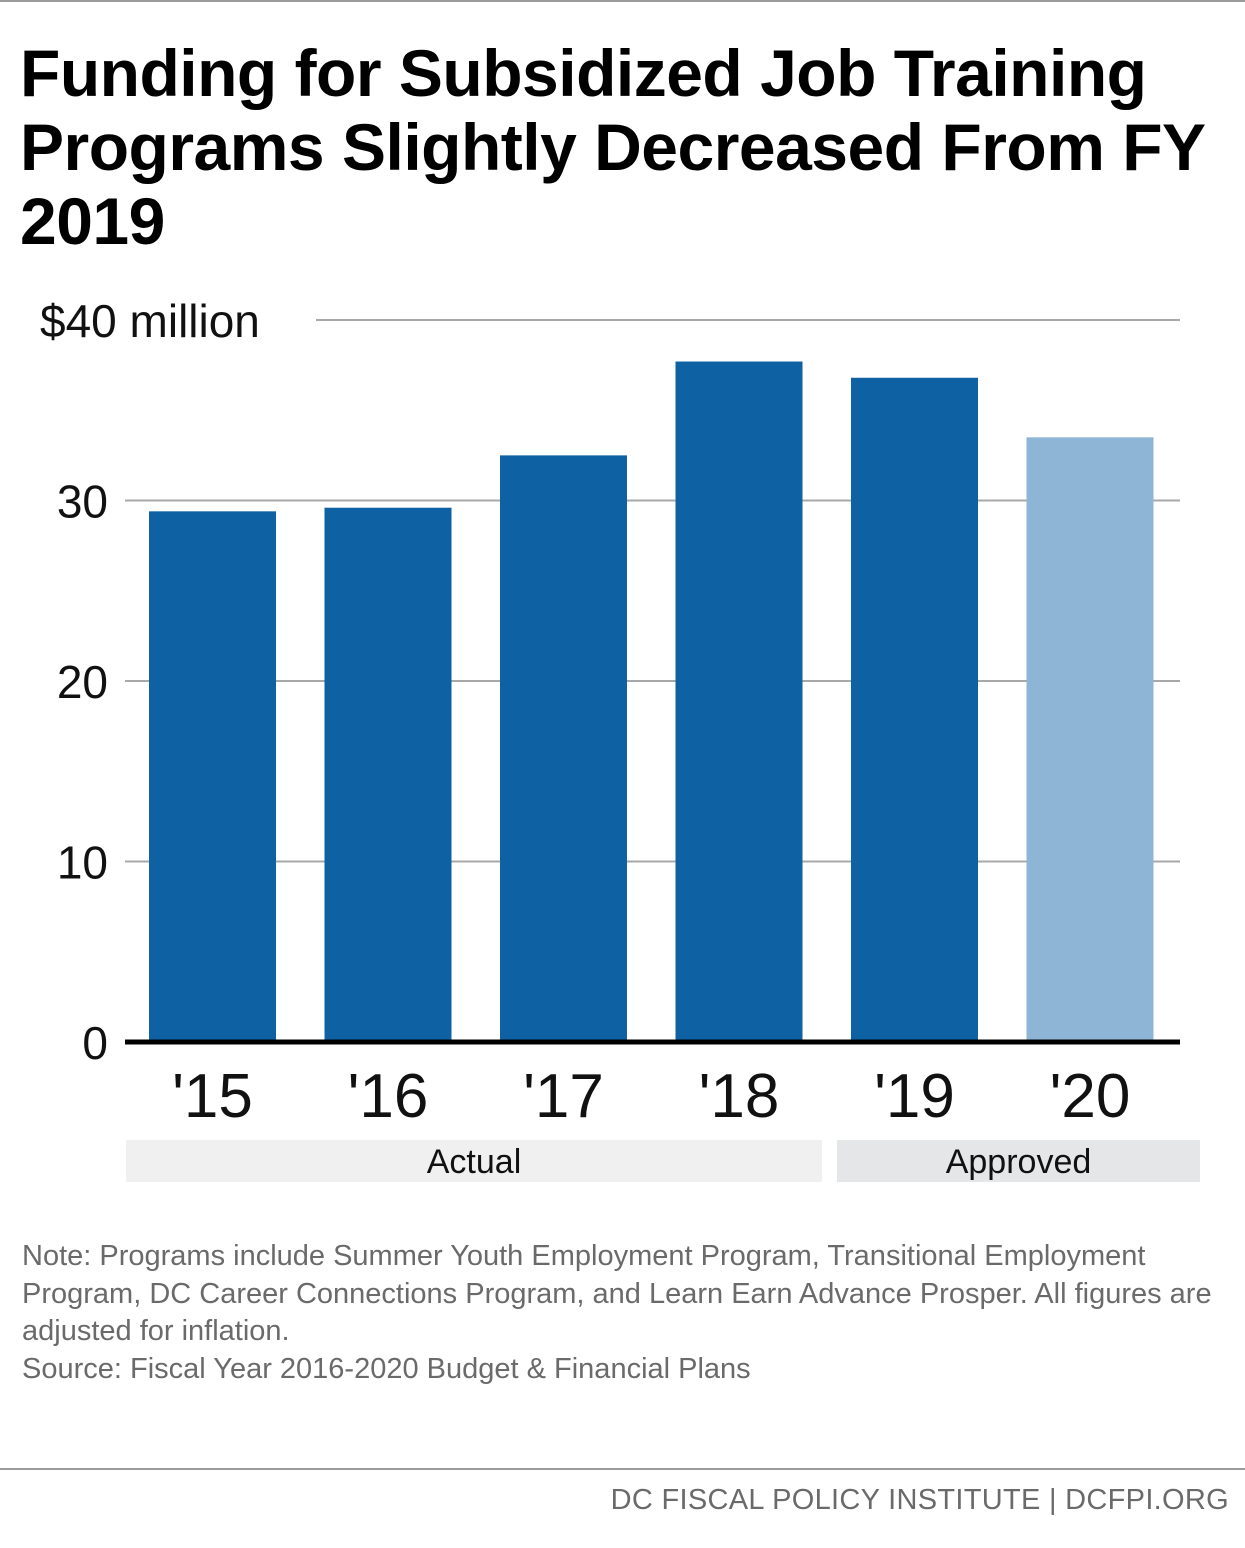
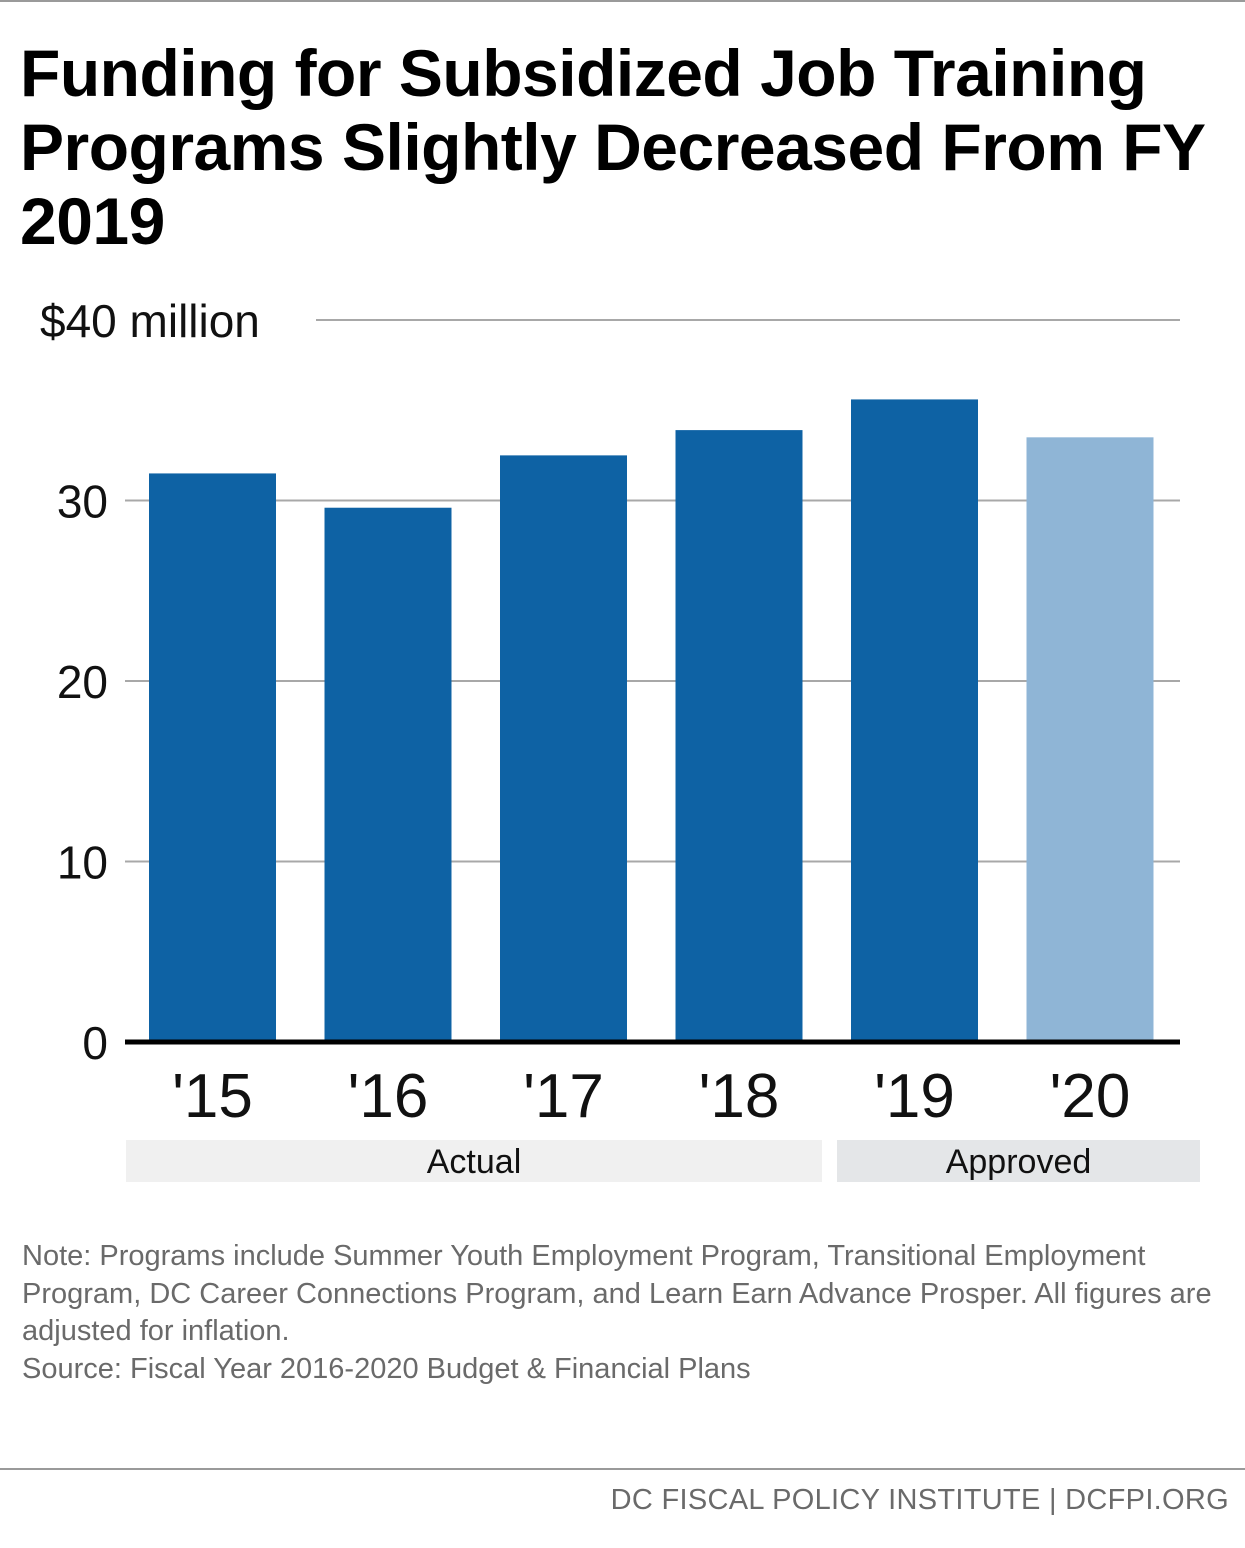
'15: 29.4 -> 31.5
'18: 37.7 -> 33.9
'19: 36.8 -> 35.6
